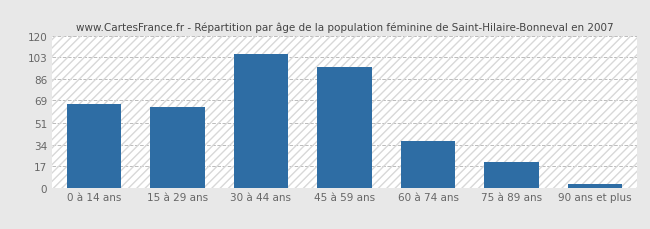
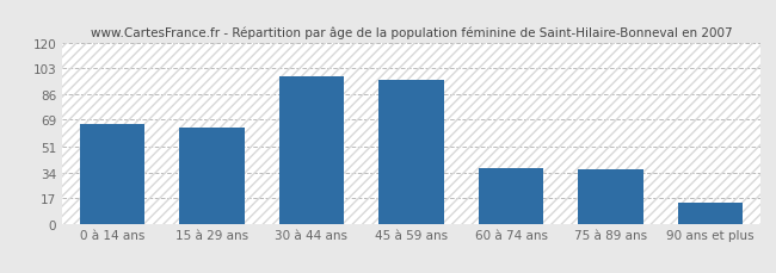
30 à 44 ans: 106 -> 98
75 à 89 ans: 20 -> 36
90 ans et plus: 3 -> 14
